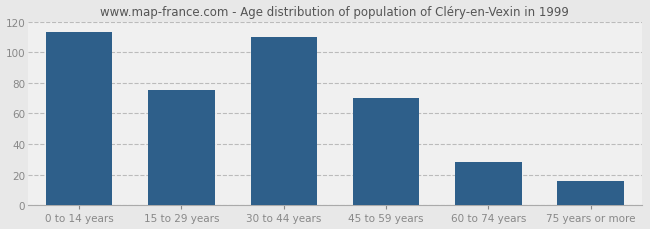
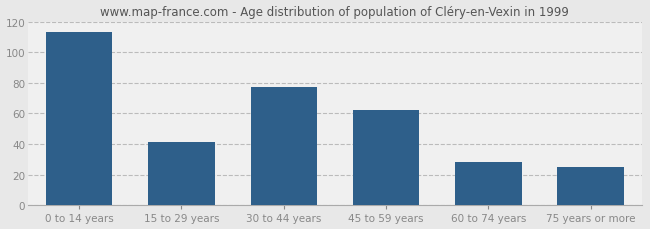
15 to 29 years: 75 -> 41
30 to 44 years: 110 -> 77
45 to 59 years: 70 -> 62
75 years or more: 16 -> 25
